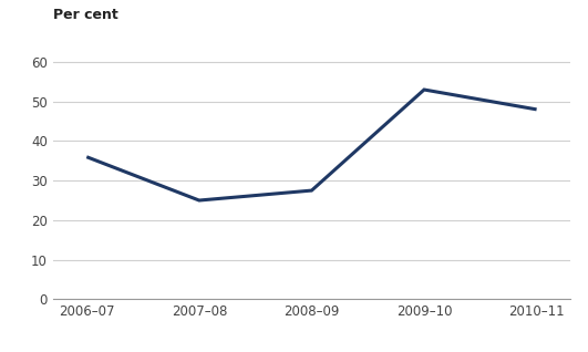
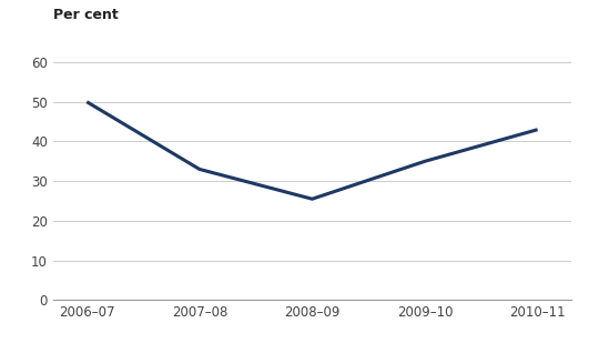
2006–07: 36.0 -> 50.0
2007–08: 25.0 -> 33.0
2008–09: 27.5 -> 25.5
2009–10: 53.0 -> 35.0
2010–11: 48.0 -> 43.0
